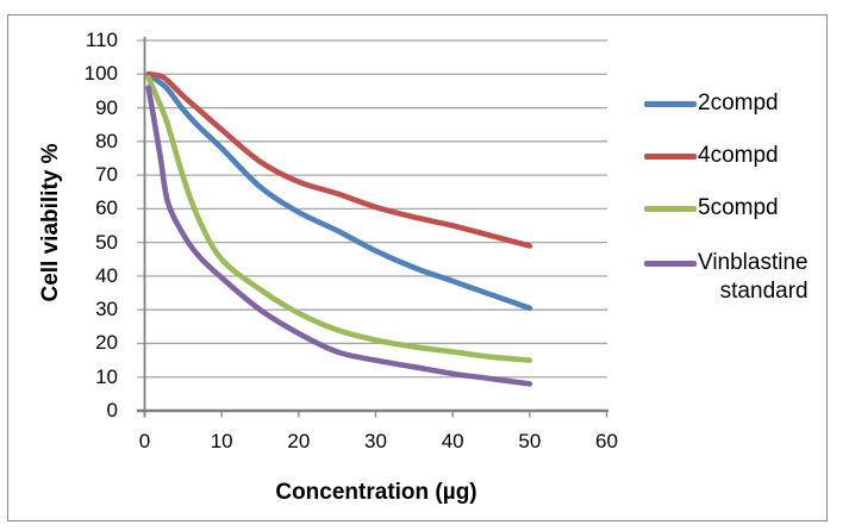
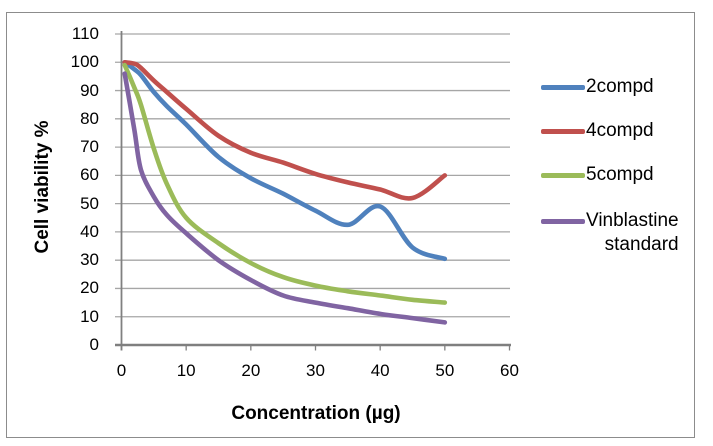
2compd/40: 38 -> 49
4compd/50: 49 -> 60
